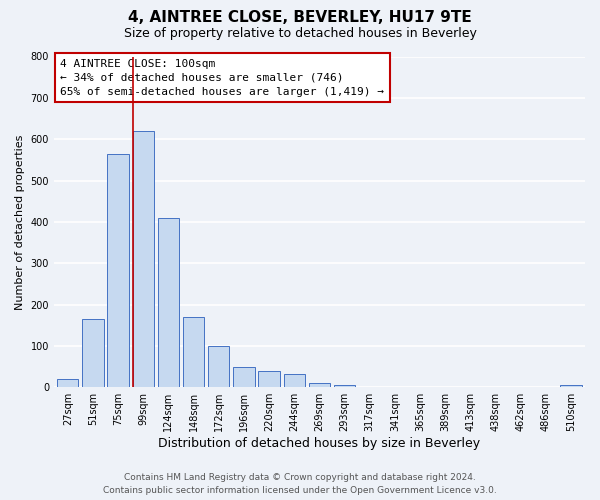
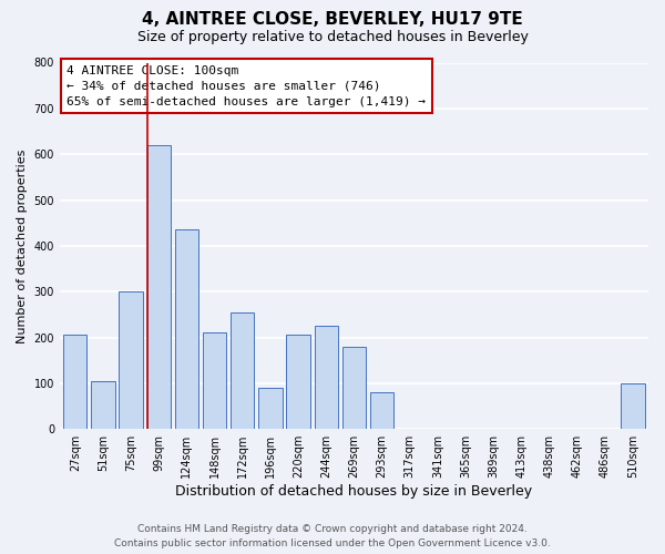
27sqm: 20 -> 205
51sqm: 165 -> 105
75sqm: 565 -> 300
124sqm: 410 -> 435
148sqm: 170 -> 210
172sqm: 100 -> 255
196sqm: 50 -> 90
220sqm: 40 -> 205
244sqm: 33 -> 225
269sqm: 10 -> 180
293sqm: 5 -> 80
510sqm: 5 -> 100
